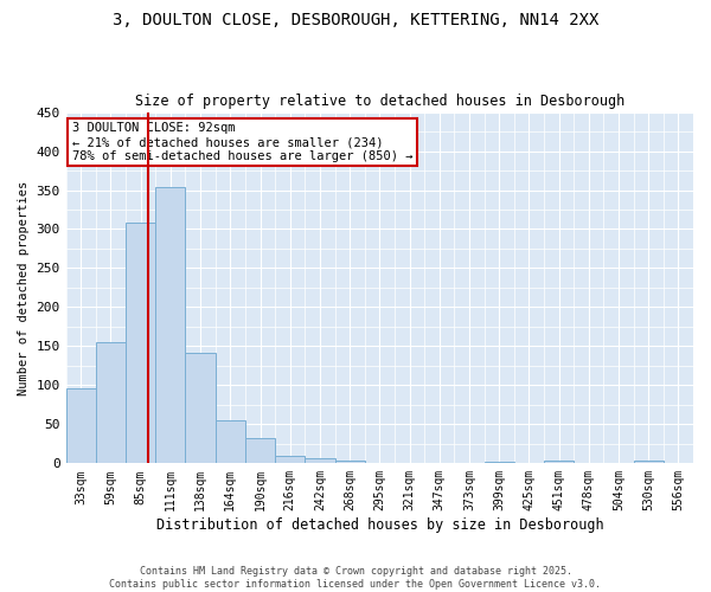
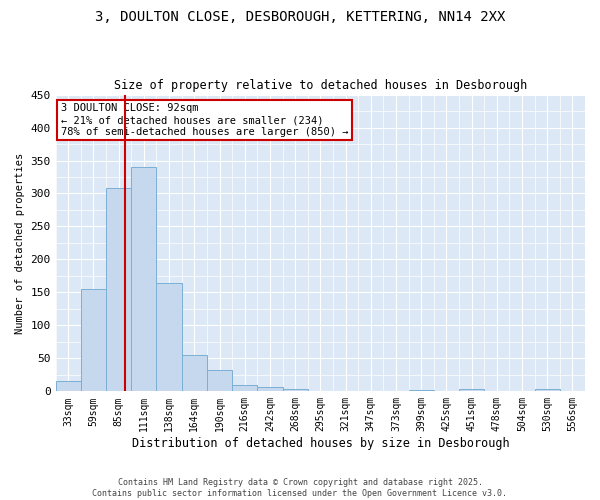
33sqm: 96 -> 15
111sqm: 354 -> 340
138sqm: 142 -> 165
